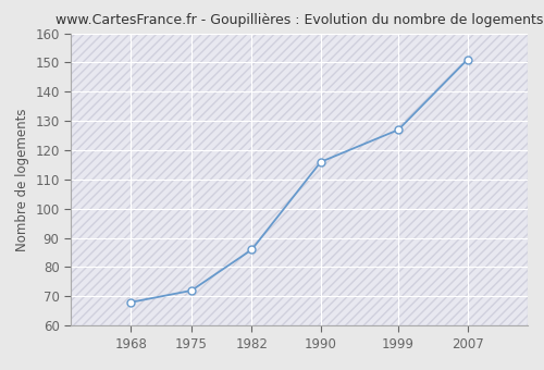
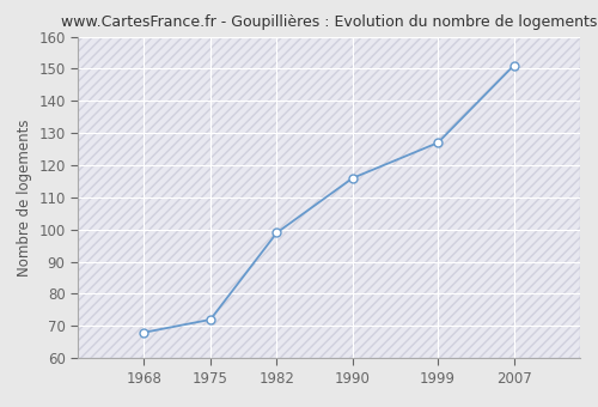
1982: 86 -> 99
